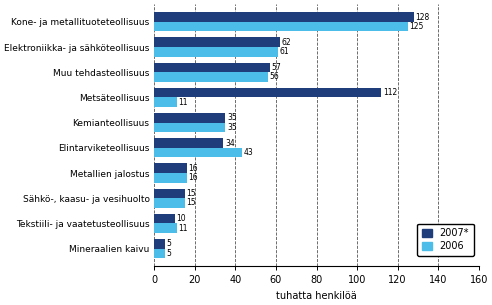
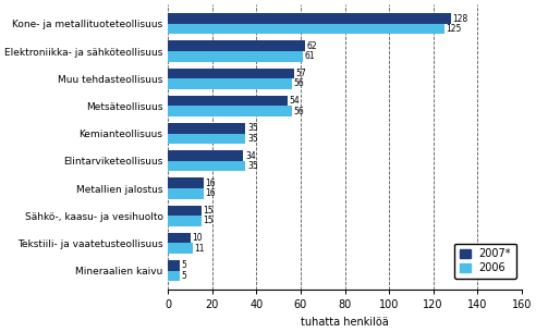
2007*/Metsäteollisuus: 112 -> 54
2006/Metsäteollisuus: 11 -> 56
2006/Elintarviketeollisuus: 43 -> 35
